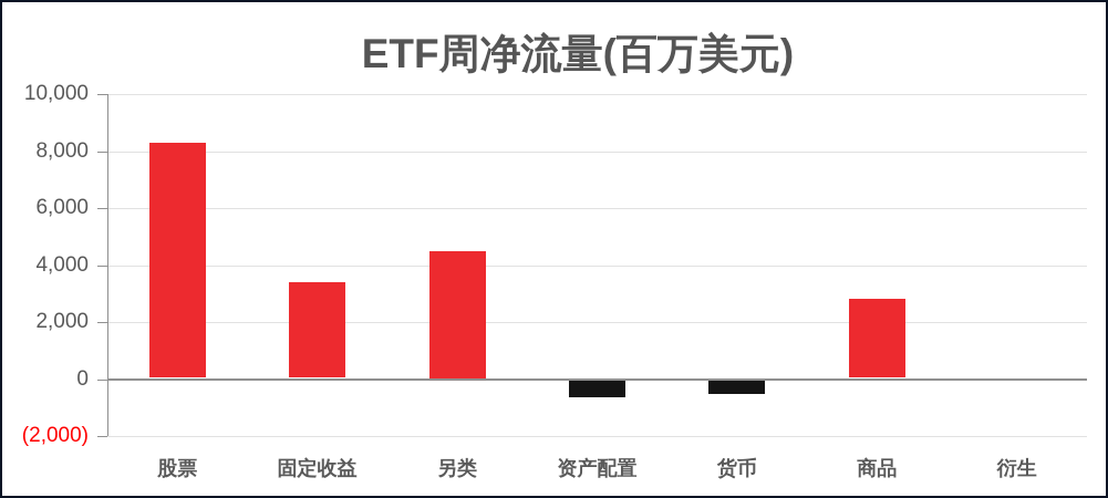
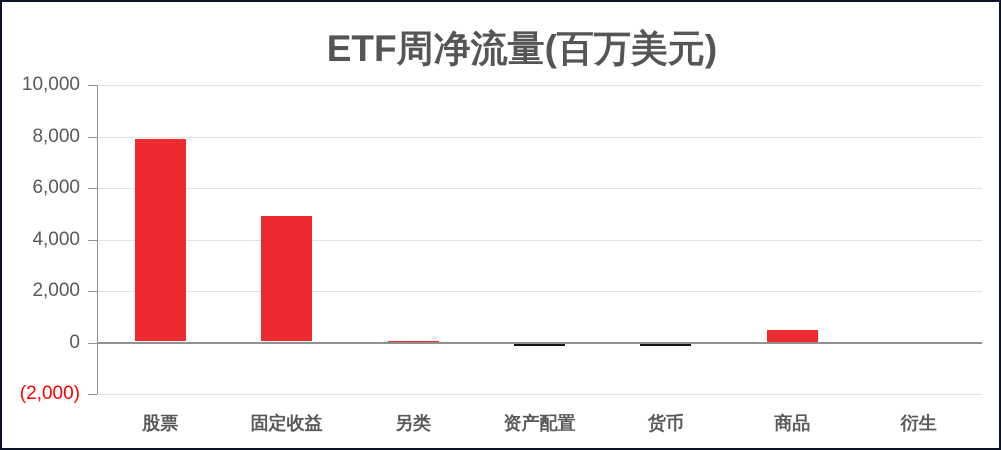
股票: 8300 -> 7900
固定收益: 3400 -> 4900
另类: 4500 -> 100
资产配置: -600 -> -100
货币: -500 -> -100
商品: 2800 -> 500
